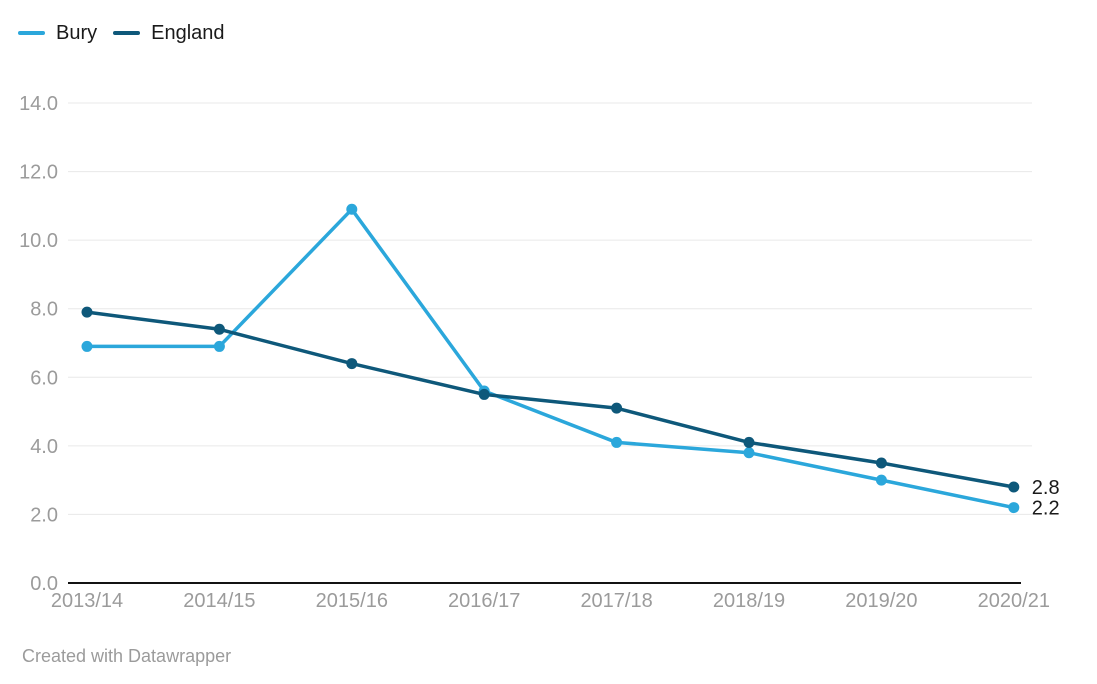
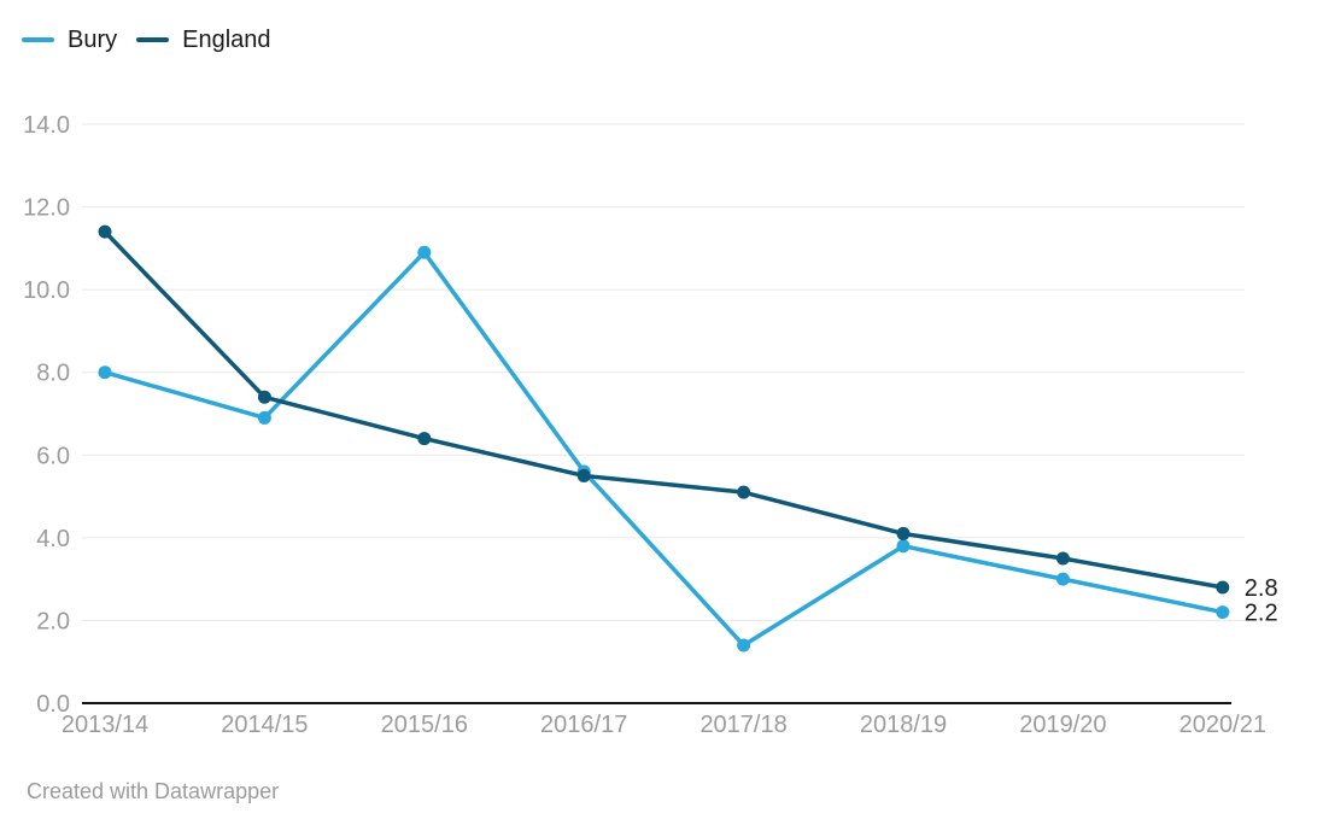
Bury/2013/14: 6.9 -> 8.0
England/2013/14: 7.9 -> 11.4
Bury/2017/18: 4.1 -> 1.4
